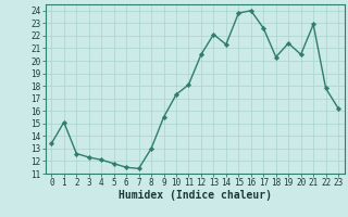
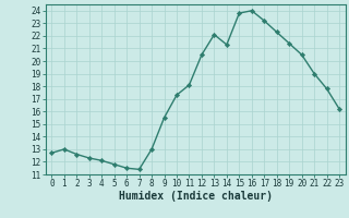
0: 13.4 -> 12.7
1: 15.1 -> 13.0
17: 22.6 -> 23.2
18: 20.3 -> 22.3
21: 22.9 -> 19.0
